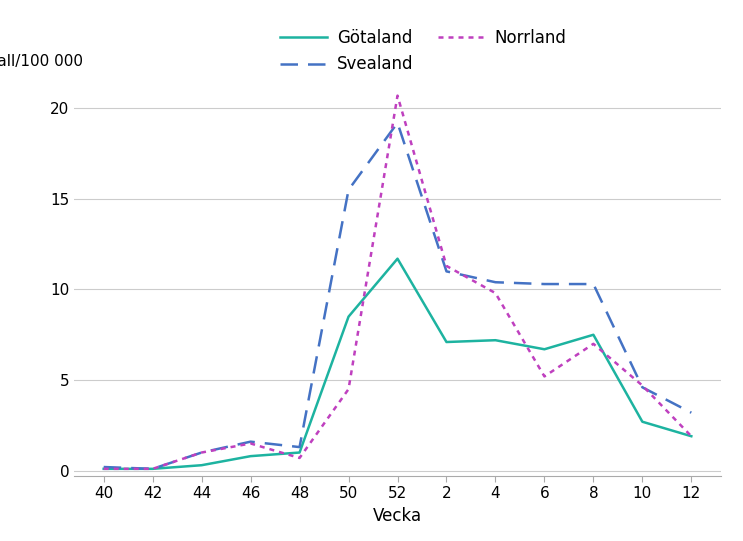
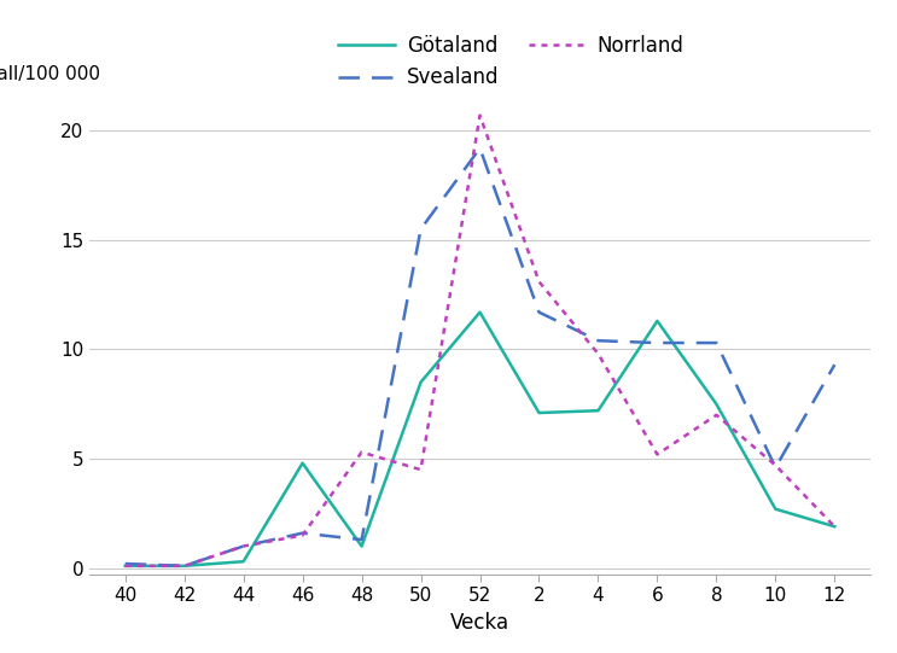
Götaland/46: 0.8 -> 4.8
Norrland/48: 0.7 -> 5.3
Svealand/2: 11.0 -> 11.7
Norrland/2: 11.3 -> 13.1
Götaland/6: 6.7 -> 11.3
Svealand/12: 3.2 -> 9.3
